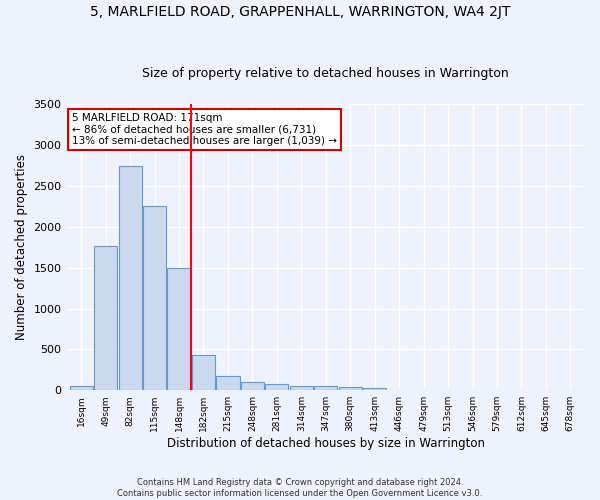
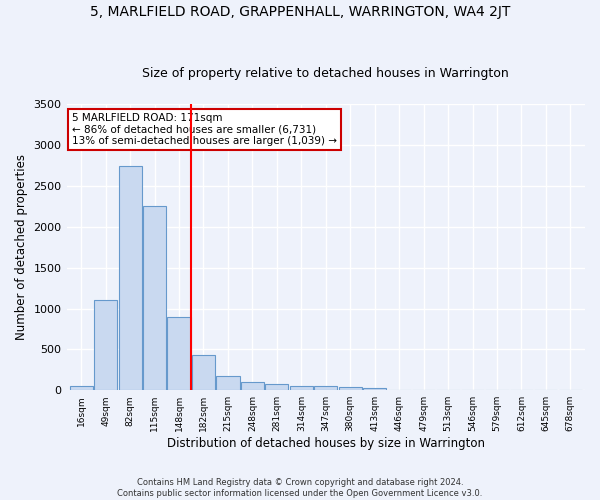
49sqm: 1760 -> 1100
148sqm: 1500 -> 900
